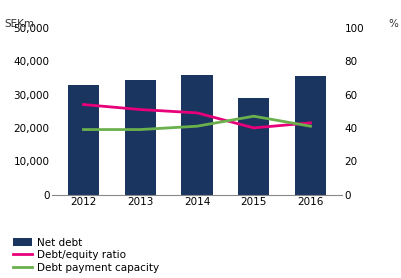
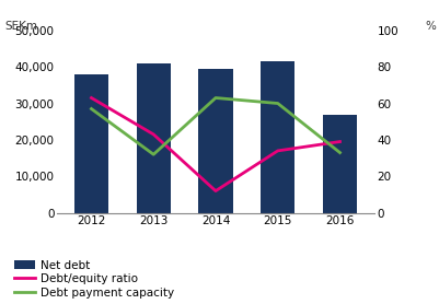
Net debt/2012: 33,000 -> 38,000
Debt/equity ratio/2012: 54 -> 63
Debt payment capacity/2012: 39 -> 57
Net debt/2013: 34,500 -> 41,000
Debt/equity ratio/2013: 51 -> 43
Debt payment capacity/2013: 39 -> 32
Net debt/2014: 36,000 -> 39,500
Debt/equity ratio/2014: 49 -> 12
Debt payment capacity/2014: 41 -> 63
Net debt/2015: 29,000 -> 41,500
Debt/equity ratio/2015: 40 -> 34
Debt payment capacity/2015: 47 -> 60
Net debt/2016: 35,500 -> 27,000
Debt/equity ratio/2016: 43 -> 39
Debt payment capacity/2016: 41 -> 33
